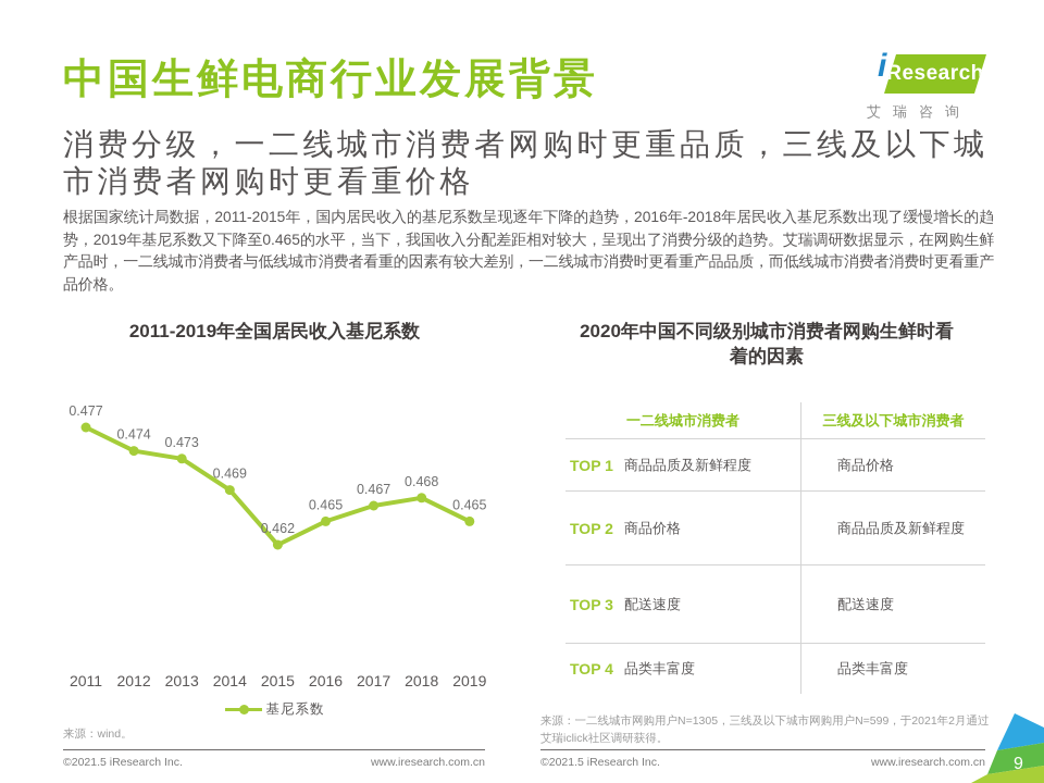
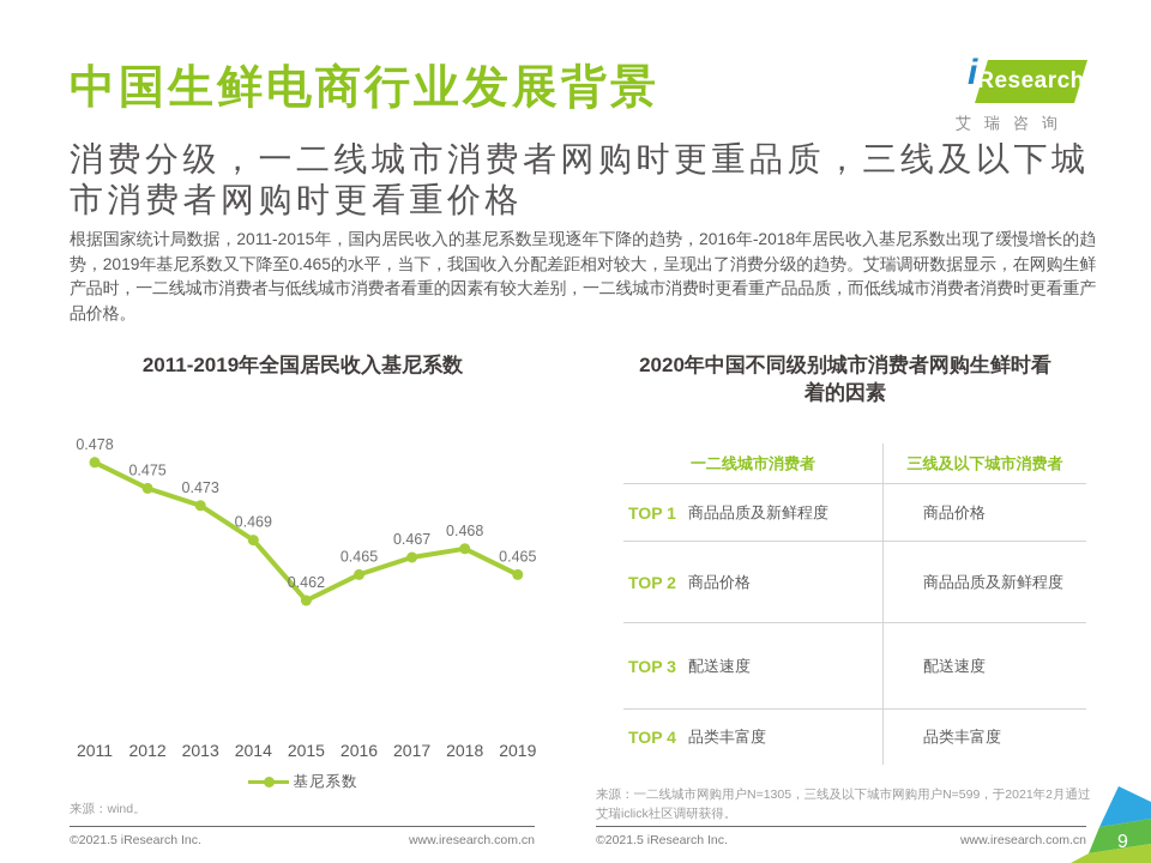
2011: 0.477 -> 0.478
2012: 0.474 -> 0.475
